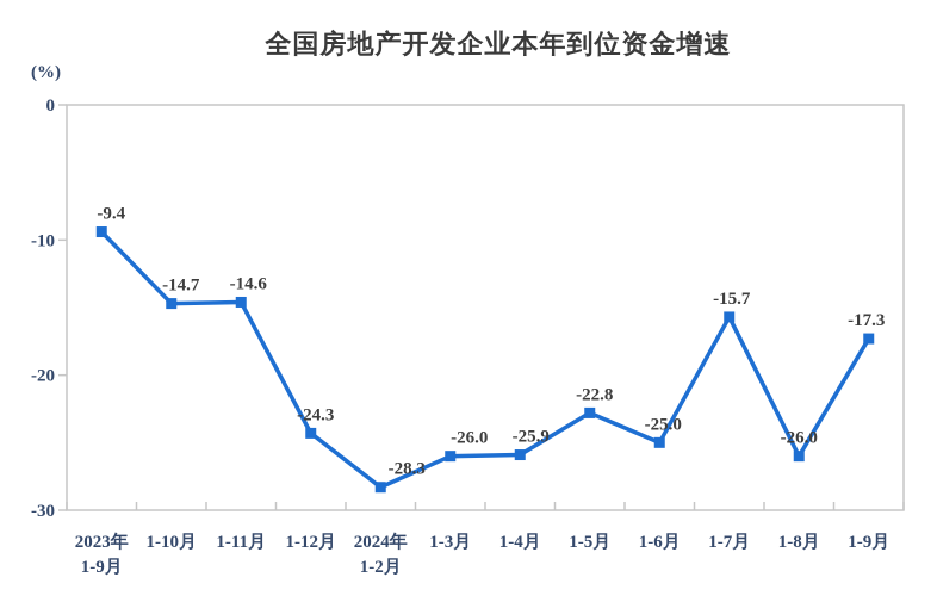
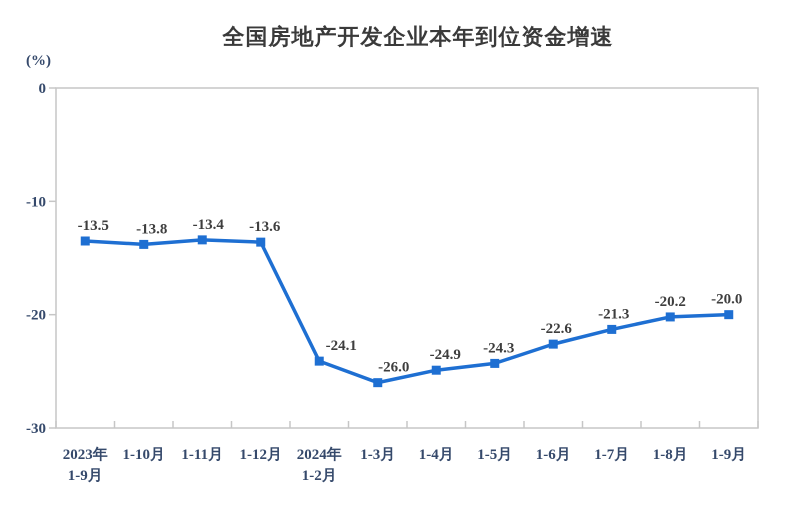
2023年 1-9月: -9.4 -> -13.5
1-10月: -14.7 -> -13.8
1-11月: -14.6 -> -13.4
1-12月: -24.3 -> -13.6
2024年 1-2月: -28.3 -> -24.1
1-4月: -25.9 -> -24.9
1-5月: -22.8 -> -24.3
1-6月: -25.0 -> -22.6
1-7月: -15.7 -> -21.3
1-8月: -26.0 -> -20.2
1-9月: -17.3 -> -20.0
